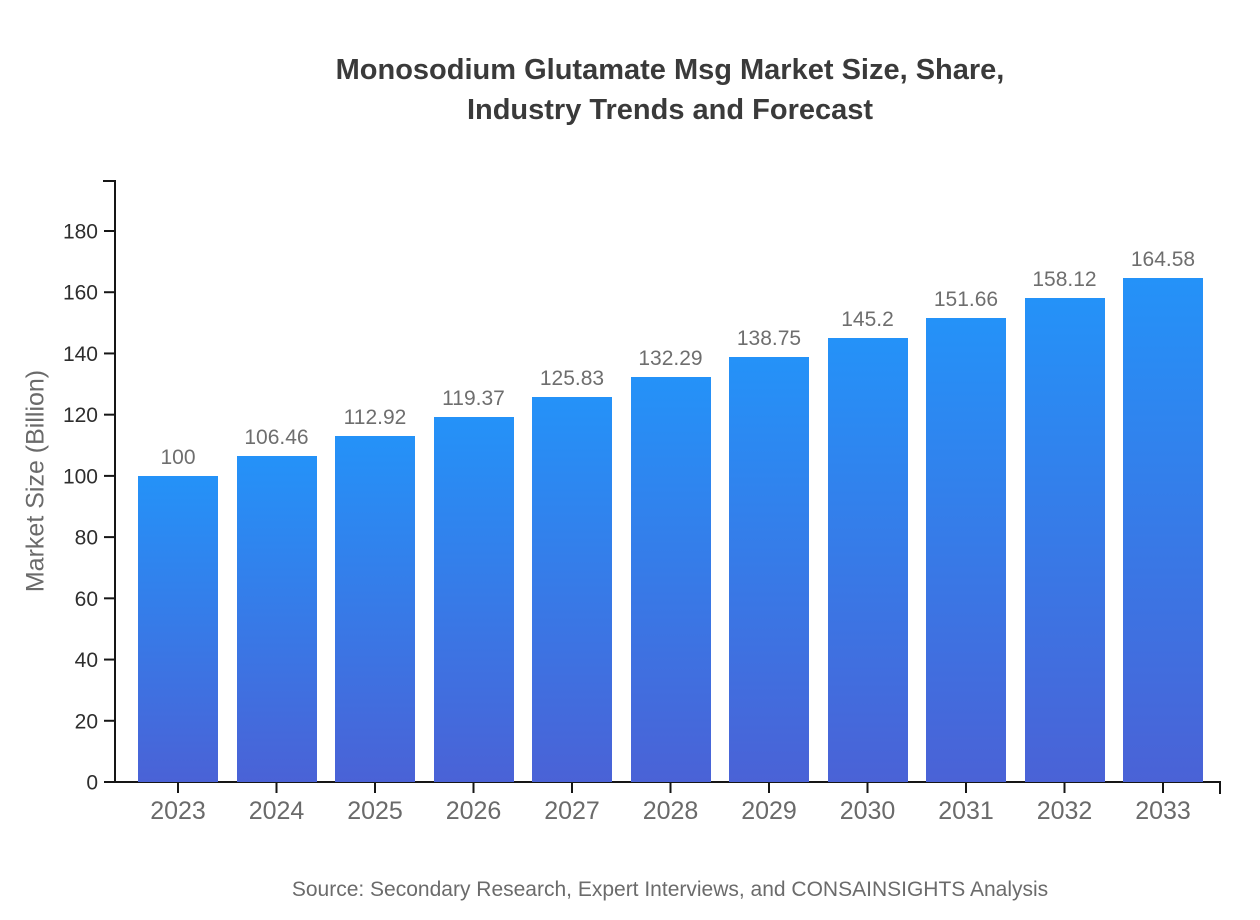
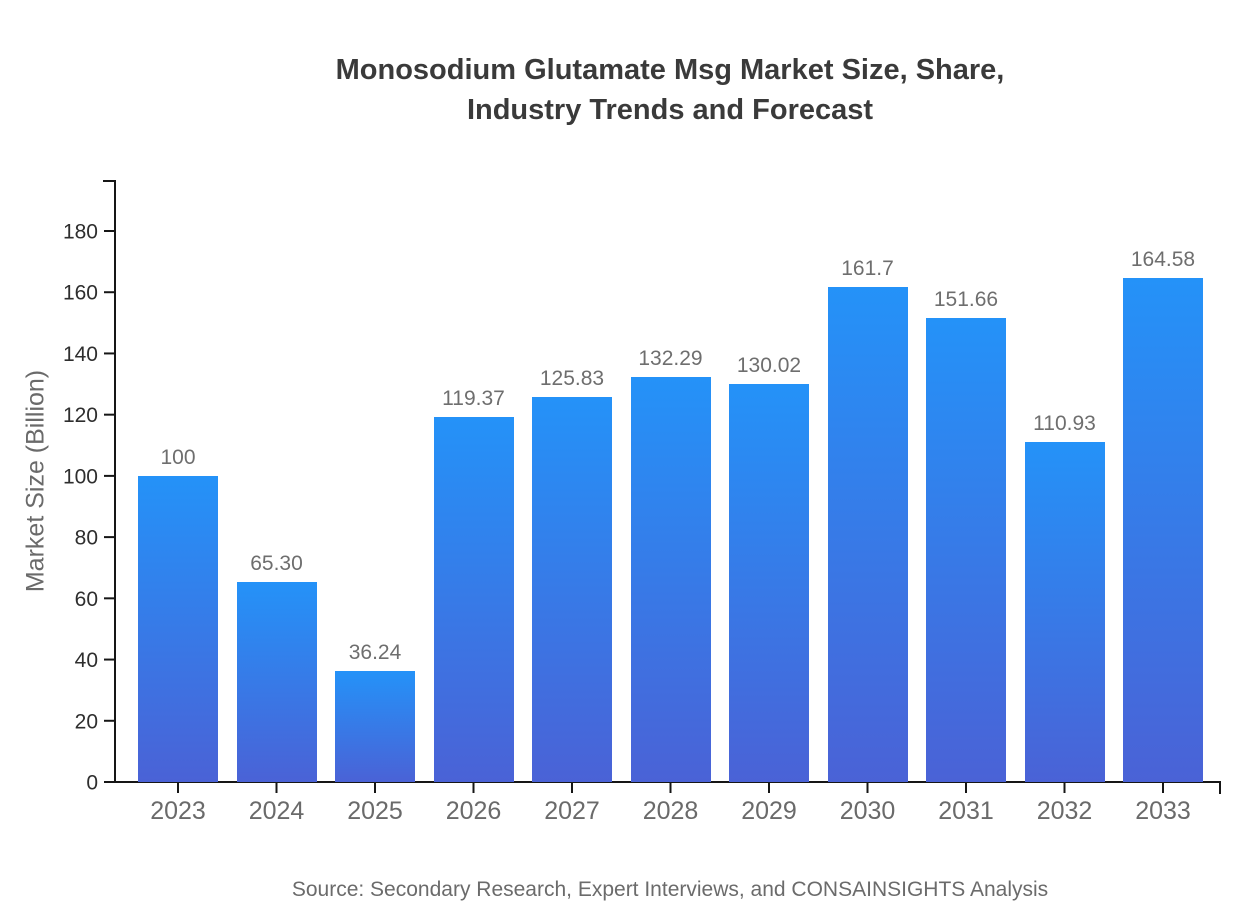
2024: 106.46 -> 65.30
2025: 112.92 -> 36.24
2029: 138.75 -> 130.02
2030: 145.2 -> 161.7
2032: 158.12 -> 110.93
